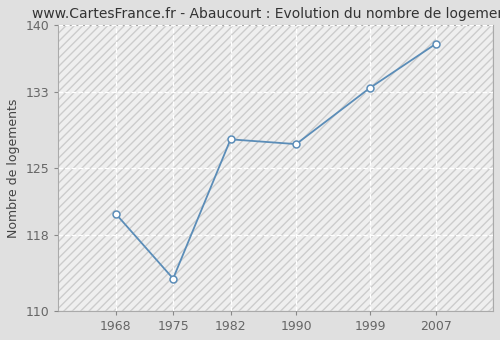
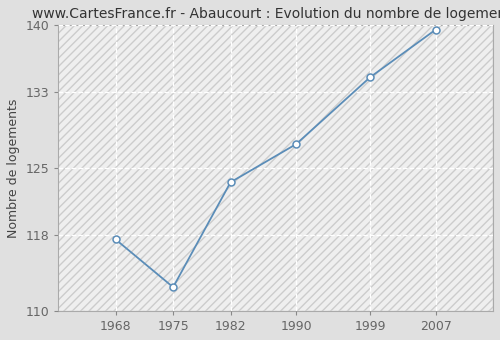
1968: 120.2 -> 117.5
1975: 113.4 -> 112.5
1982: 128.0 -> 123.5
1999: 133.4 -> 134.5
2007: 138.0 -> 139.5
